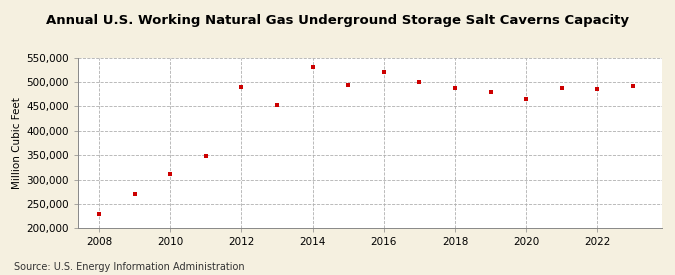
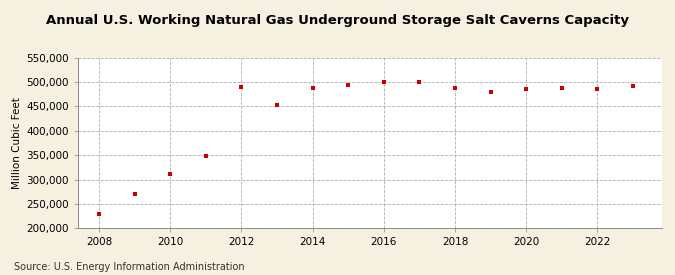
2014: 530,000 -> 488,000
2016: 520,000 -> 501,000
2020: 465,000 -> 485,000
